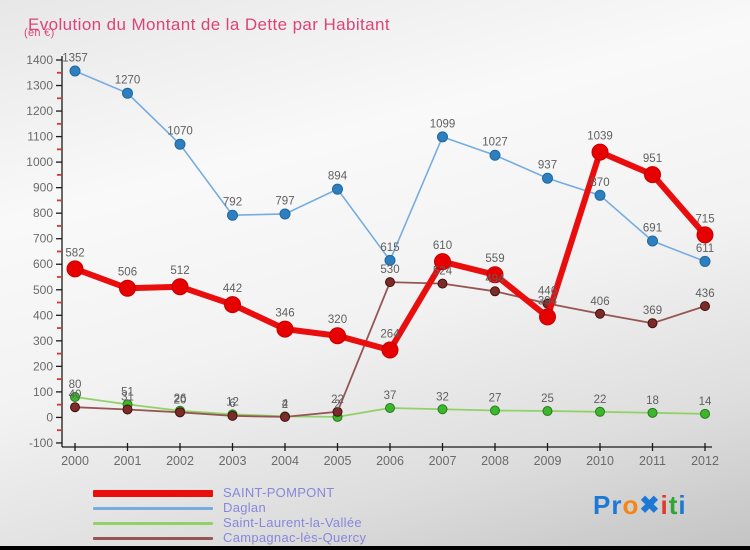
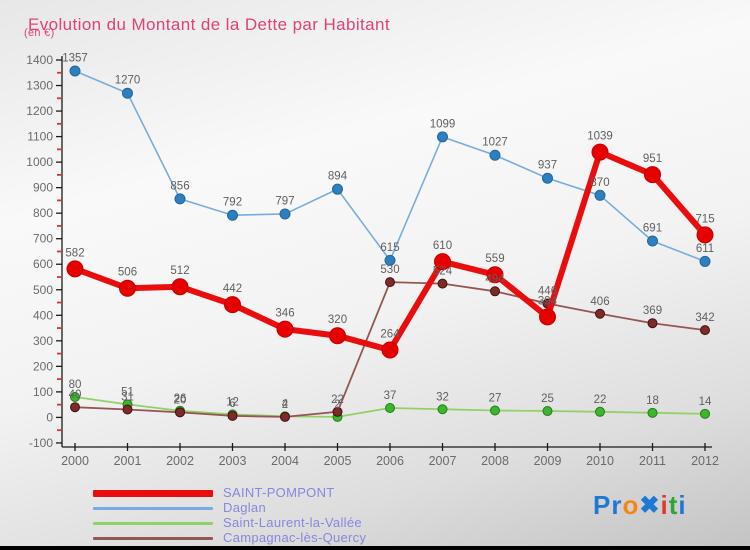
Daglan/2002: 1070 -> 856
Campagnac-lès-Quercy/2012: 436 -> 342
